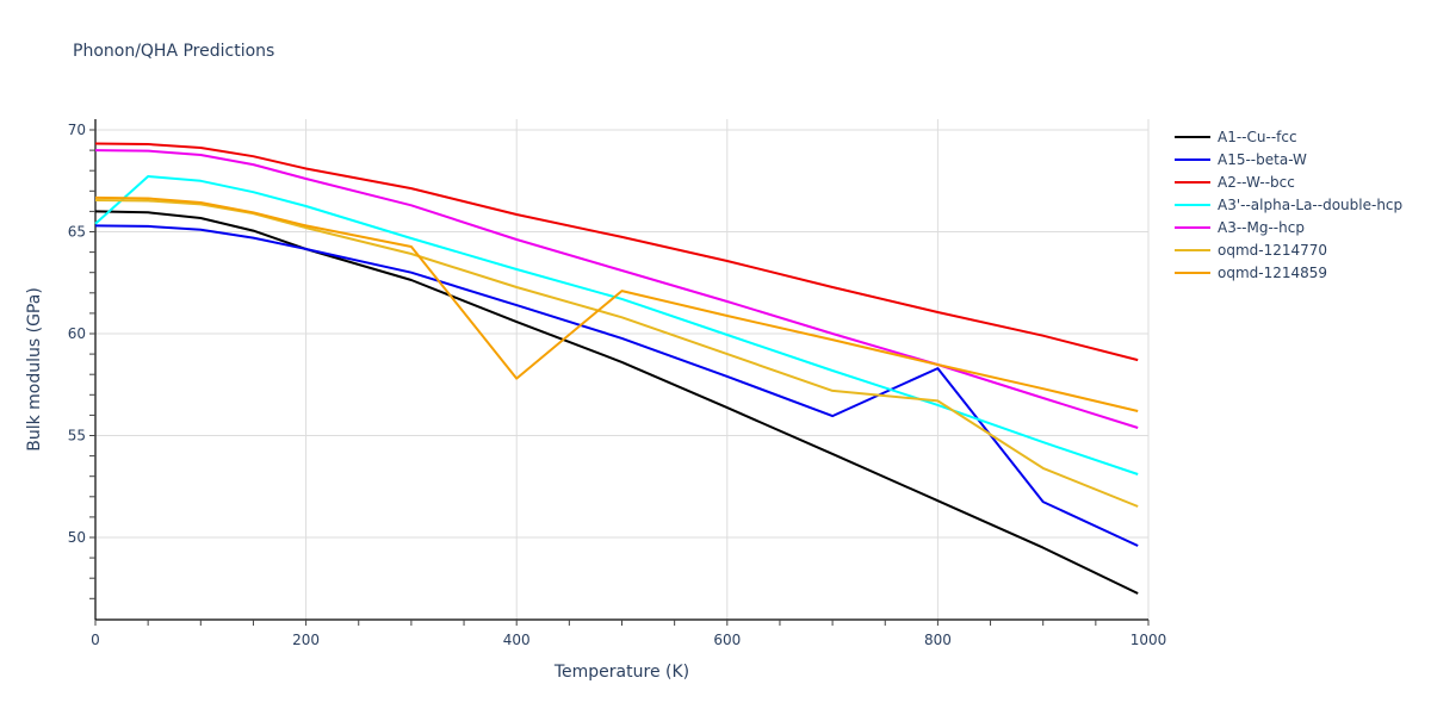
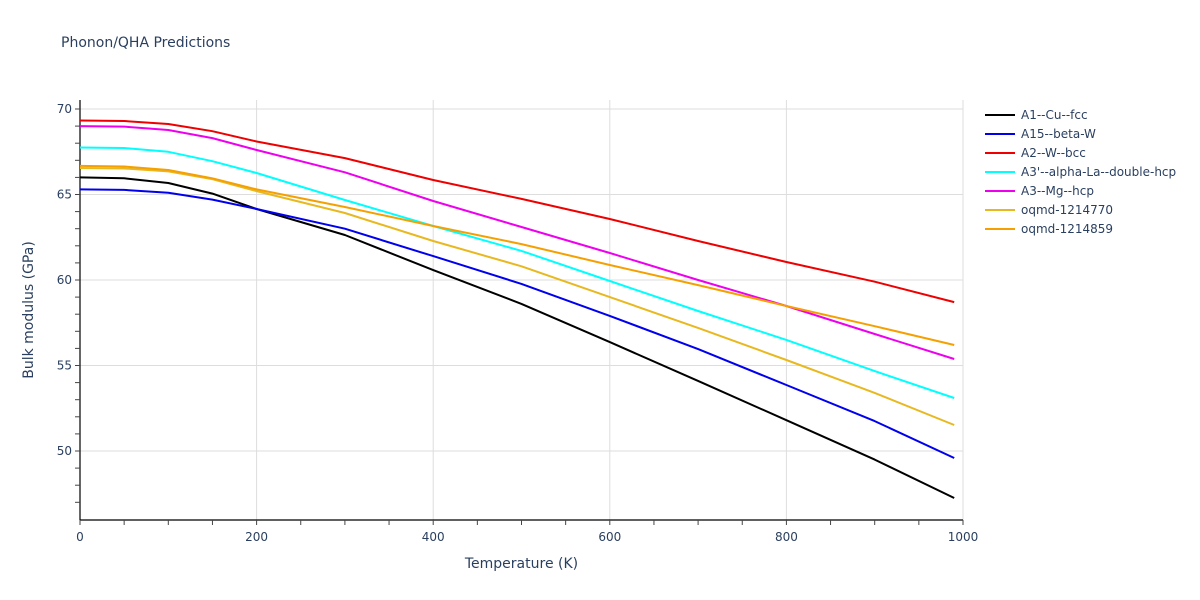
A3'--alpha-La--double-hcp/0: 65.4 -> 67.8
oqmd-1214859/400: 57.8 -> 63.2
A15--beta-W/800: 58.3 -> 53.9
oqmd-1214770/800: 56.7 -> 55.3
